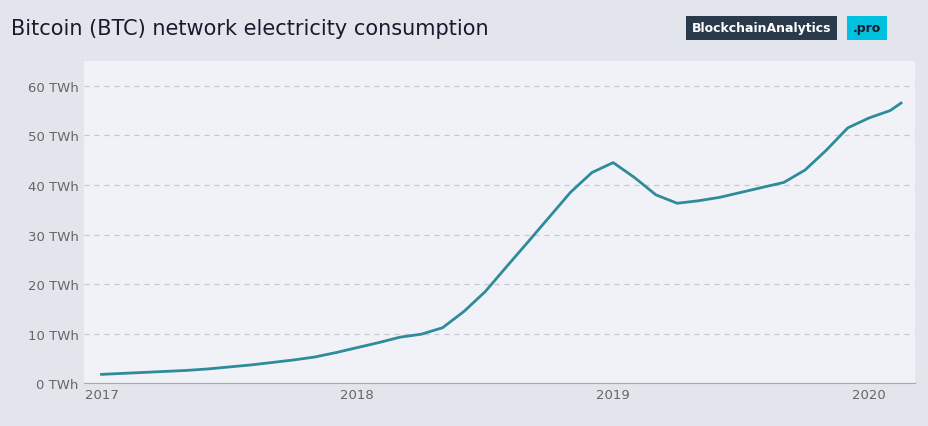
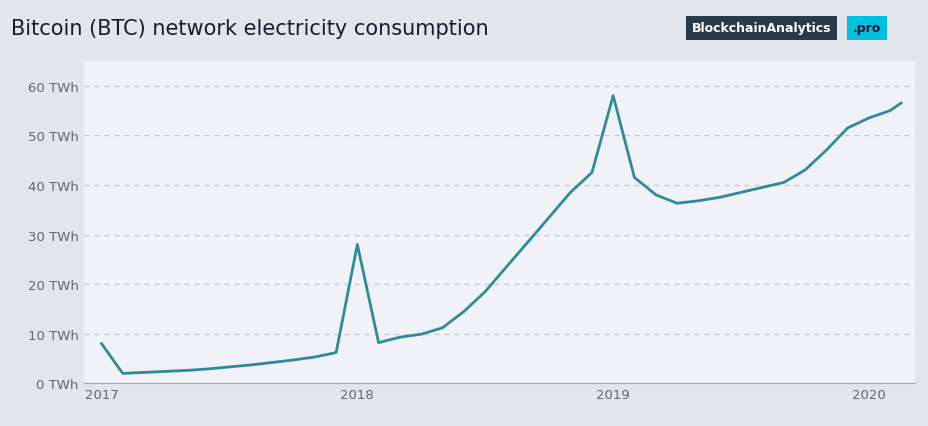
2017: 1.8 TWh -> 8.0 TWh
2018: 7.2 TWh -> 28.0 TWh
2019: 44.5 TWh -> 58.0 TWh
